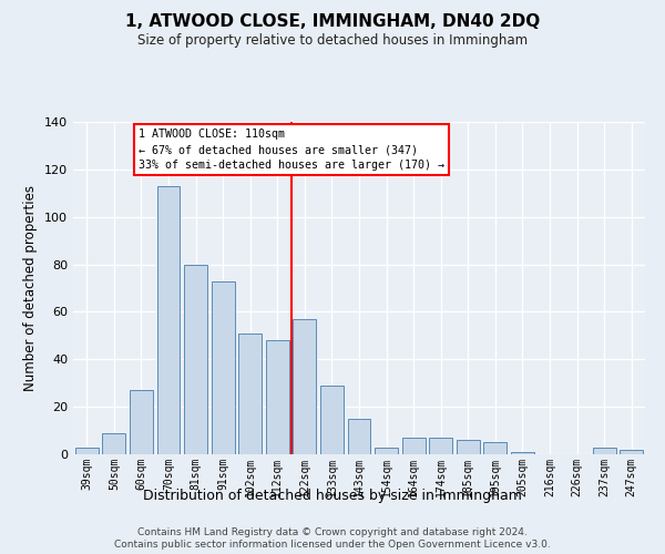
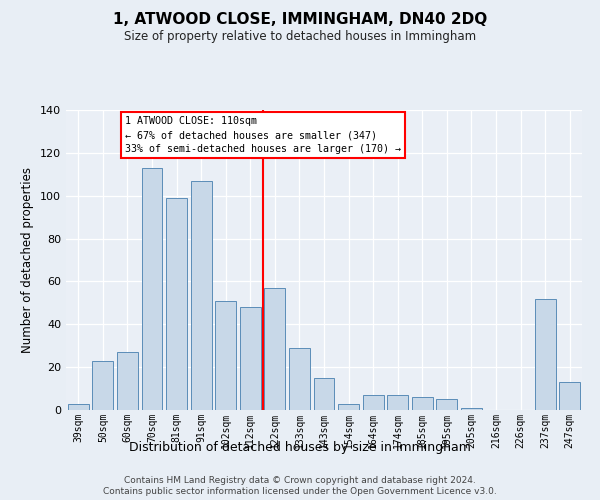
50sqm: 9 -> 23
81sqm: 80 -> 99
91sqm: 73 -> 107
237sqm: 3 -> 52
247sqm: 2 -> 13
